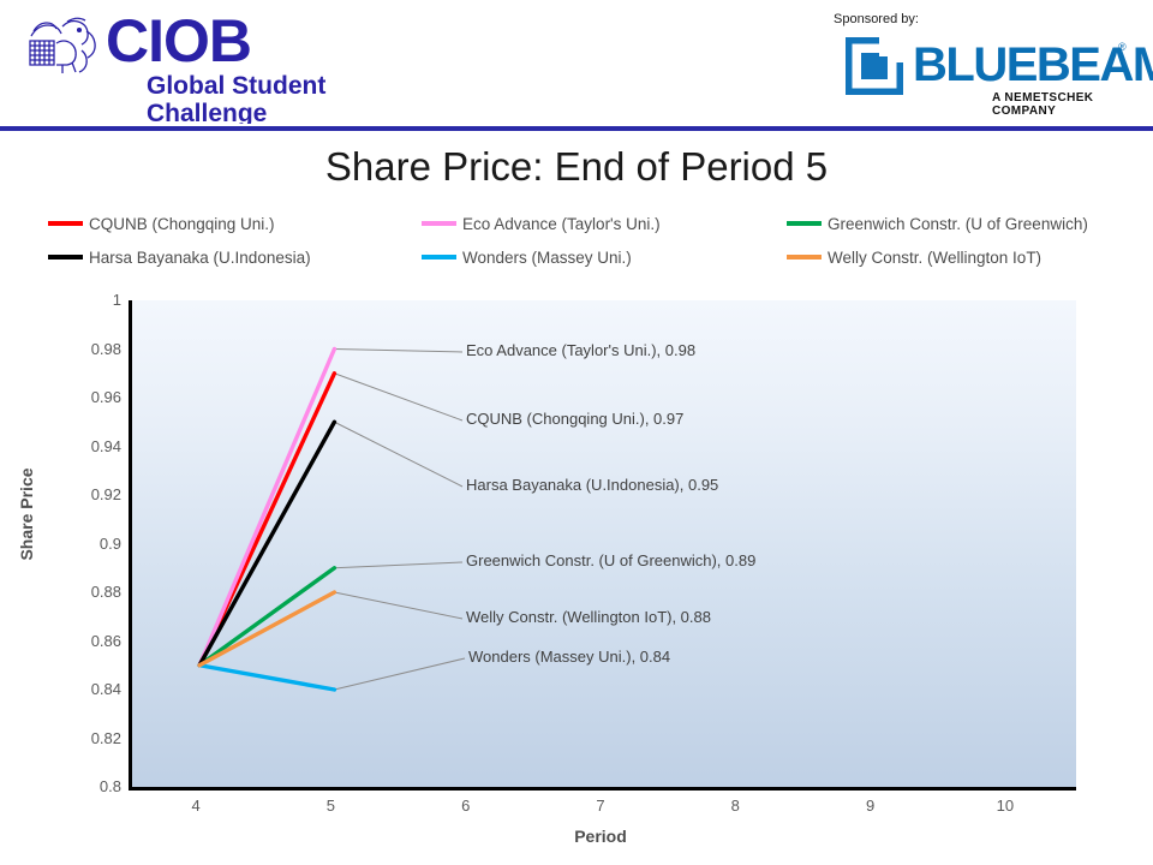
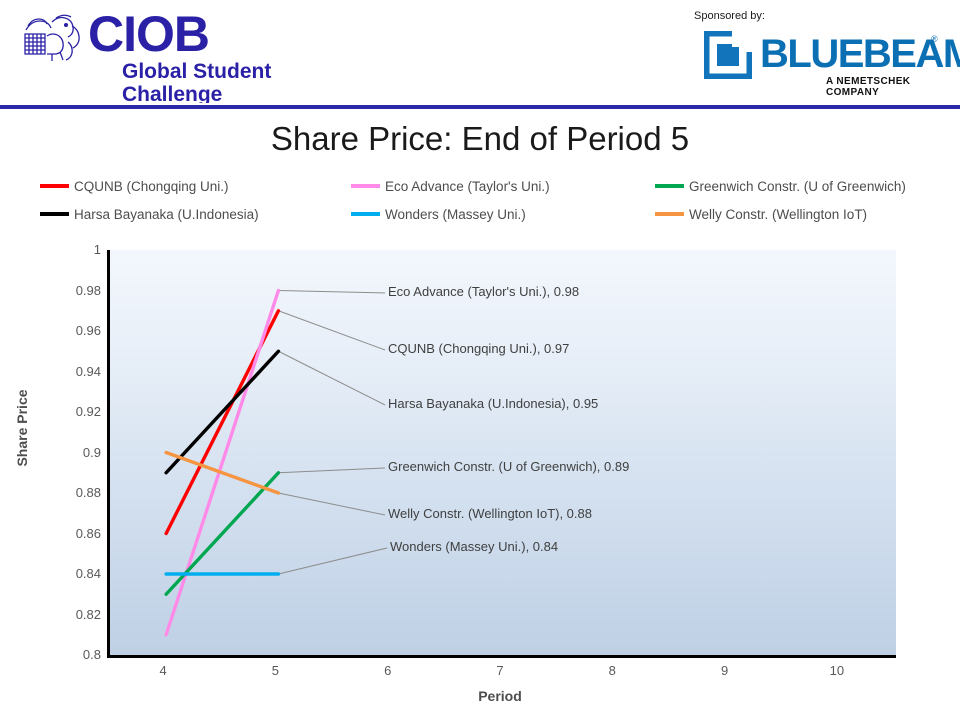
CQUNB (Chongqing Uni.)/4: 0.85 -> 0.86
Eco Advance (Taylor's Uni.)/4: 0.85 -> 0.81
Greenwich Constr. (U of Greenwich)/4: 0.85 -> 0.83
Harsa Bayanaka (U.Indonesia)/4: 0.85 -> 0.89
Wonders (Massey Uni.)/4: 0.85 -> 0.84
Welly Constr. (Wellington IoT)/4: 0.85 -> 0.90
